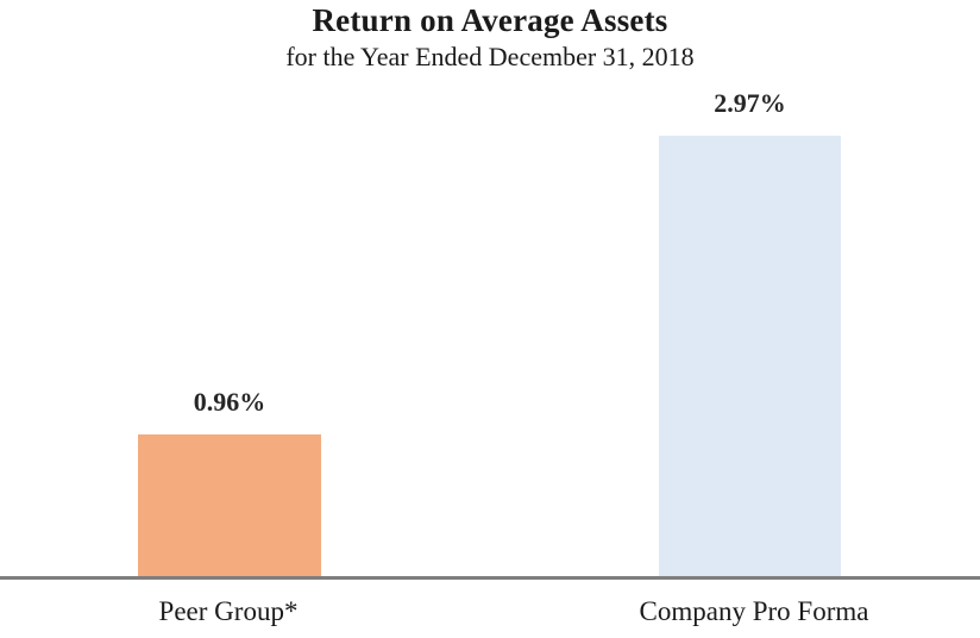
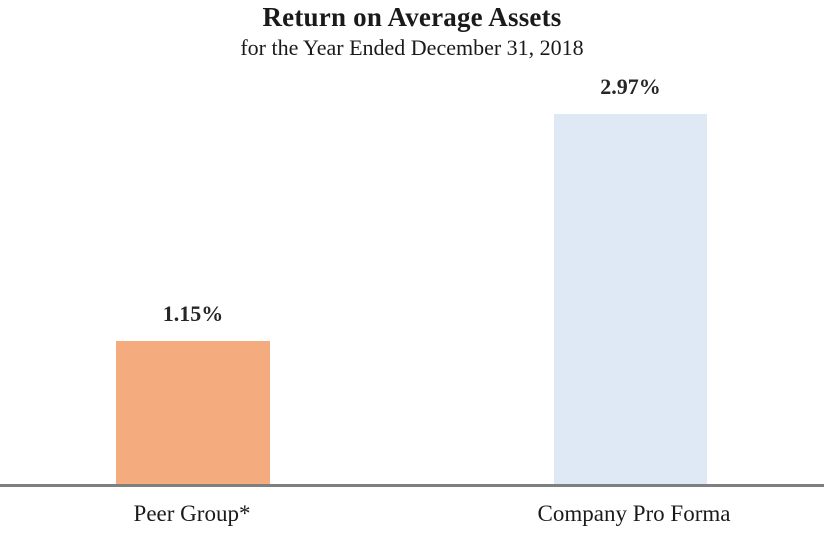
Peer Group*: 0.96% -> 1.15%
